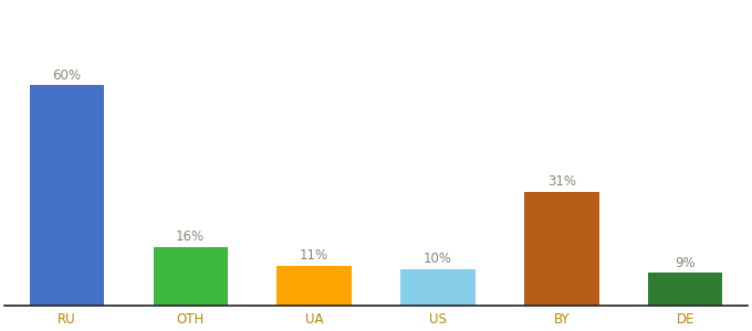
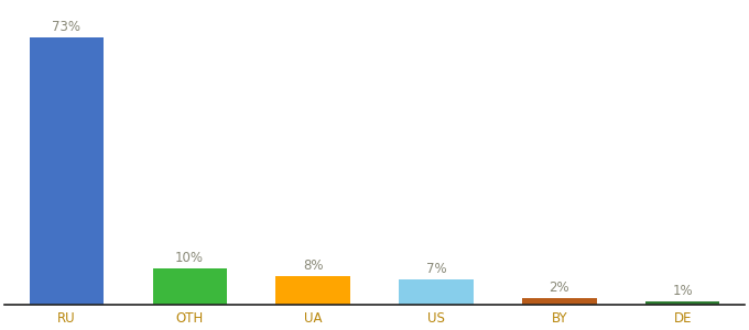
RU: 60% -> 73%
OTH: 16% -> 10%
UA: 11% -> 8%
US: 10% -> 7%
BY: 31% -> 2%
DE: 9% -> 1%
